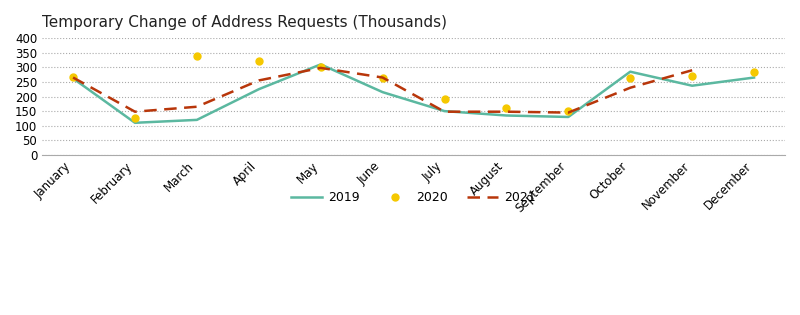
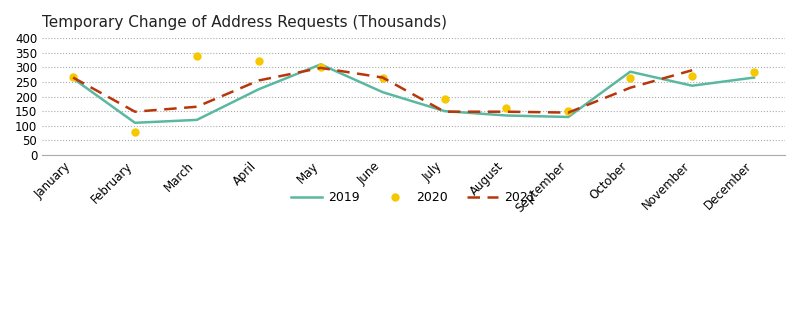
2020/February: 125 -> 80
